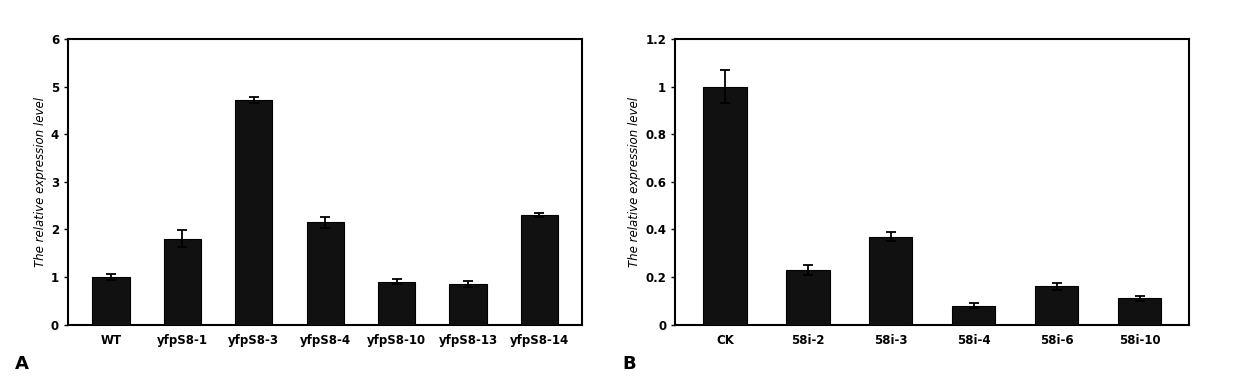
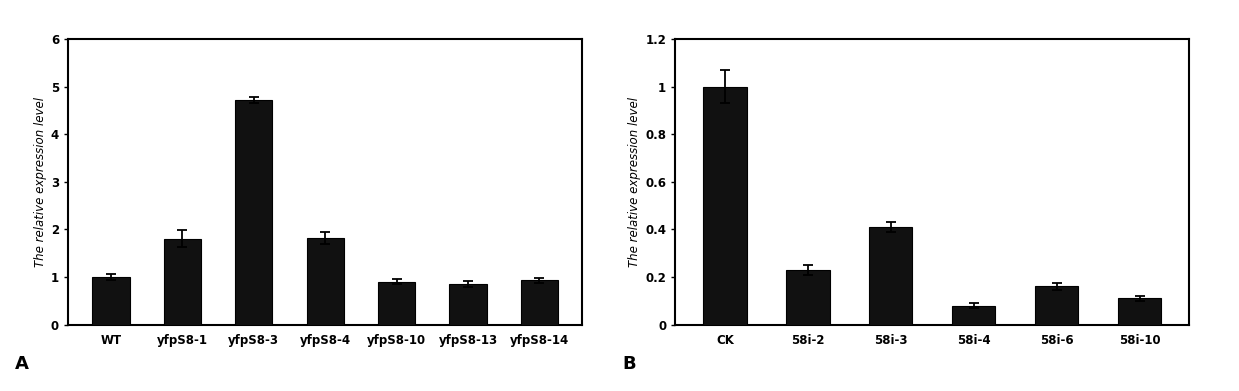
yfpS8-4: 2.15 -> 1.82
yfpS8-14: 2.30 -> 0.93
58i-3: 0.37 -> 0.41
